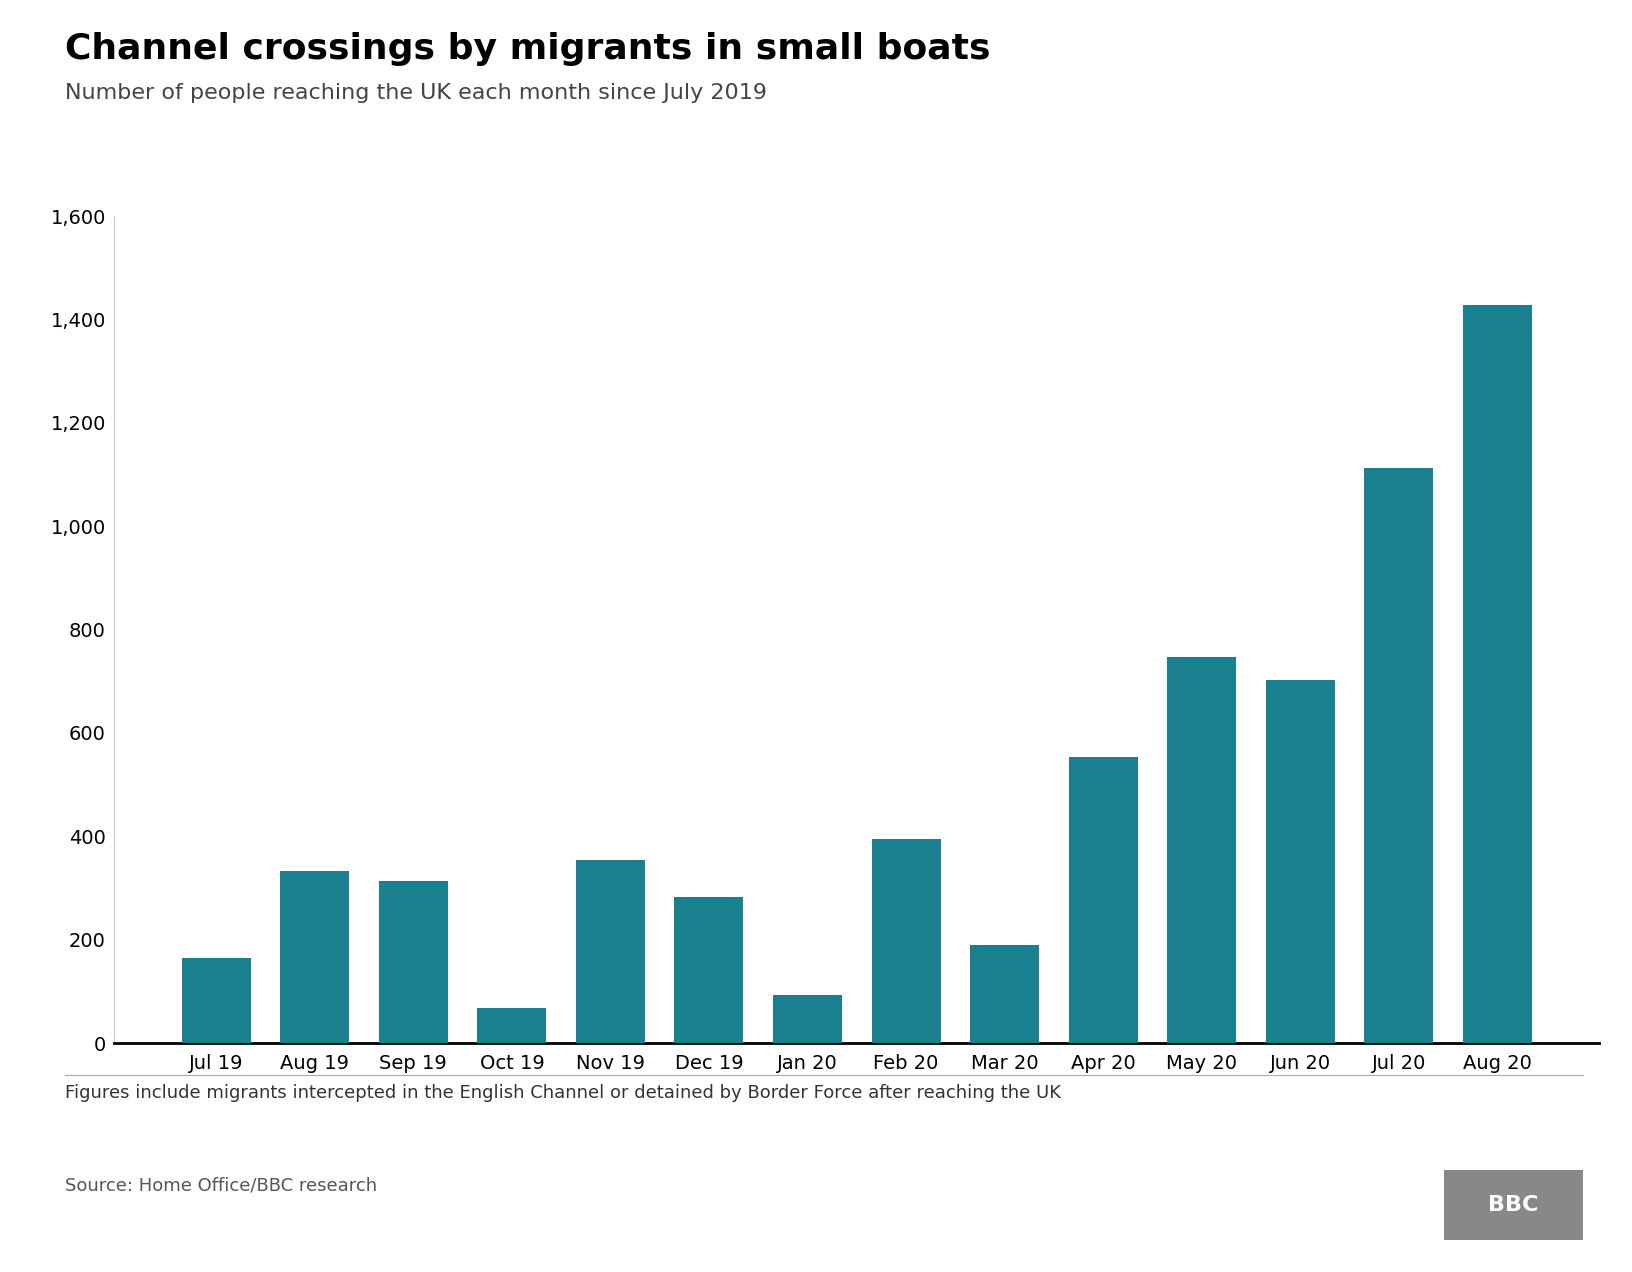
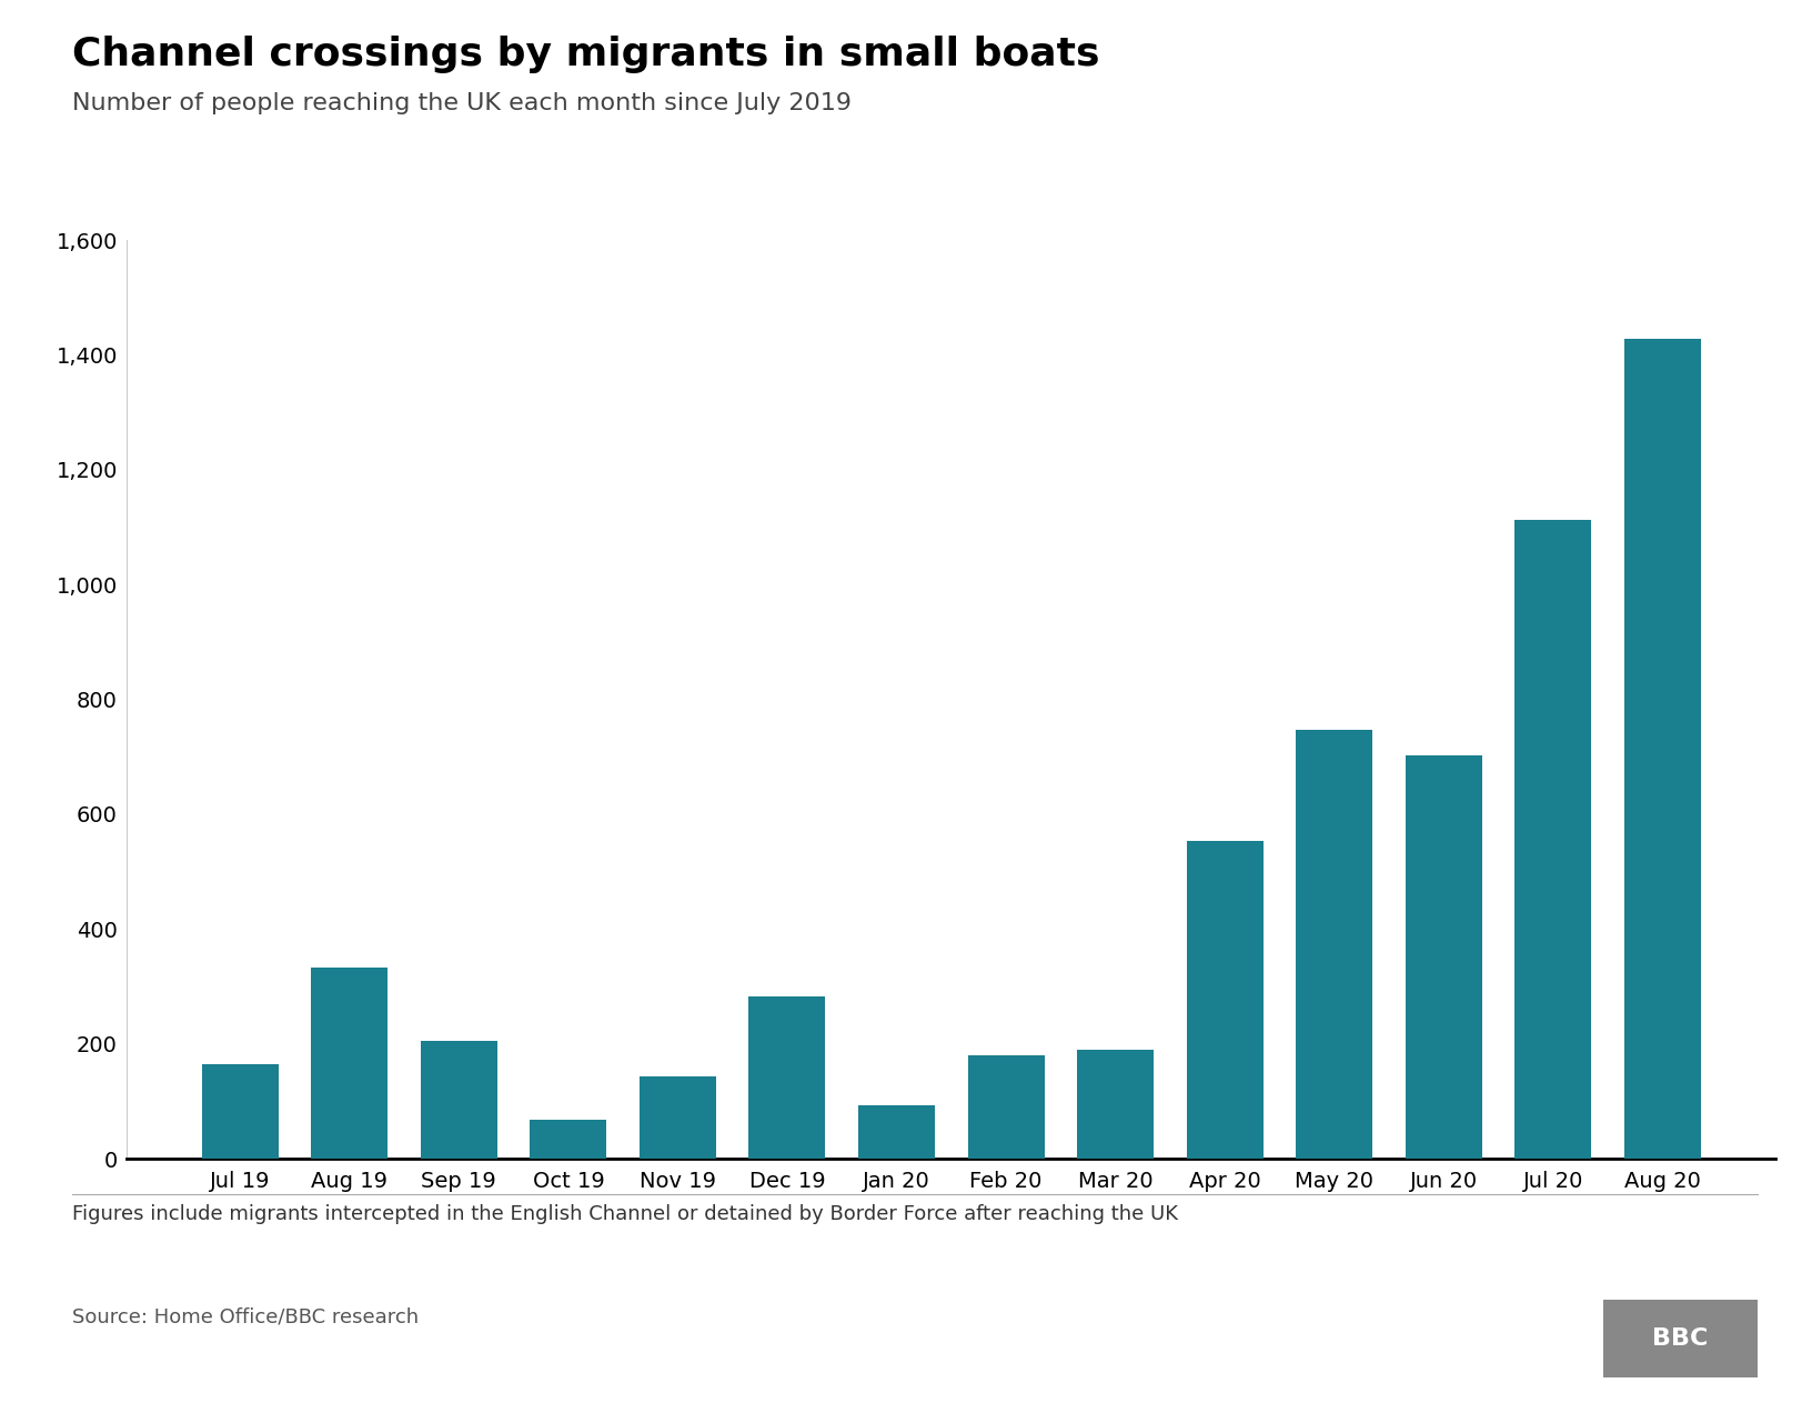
Sep 19: 314 -> 206
Nov 19: 354 -> 143
Feb 20: 394 -> 180
